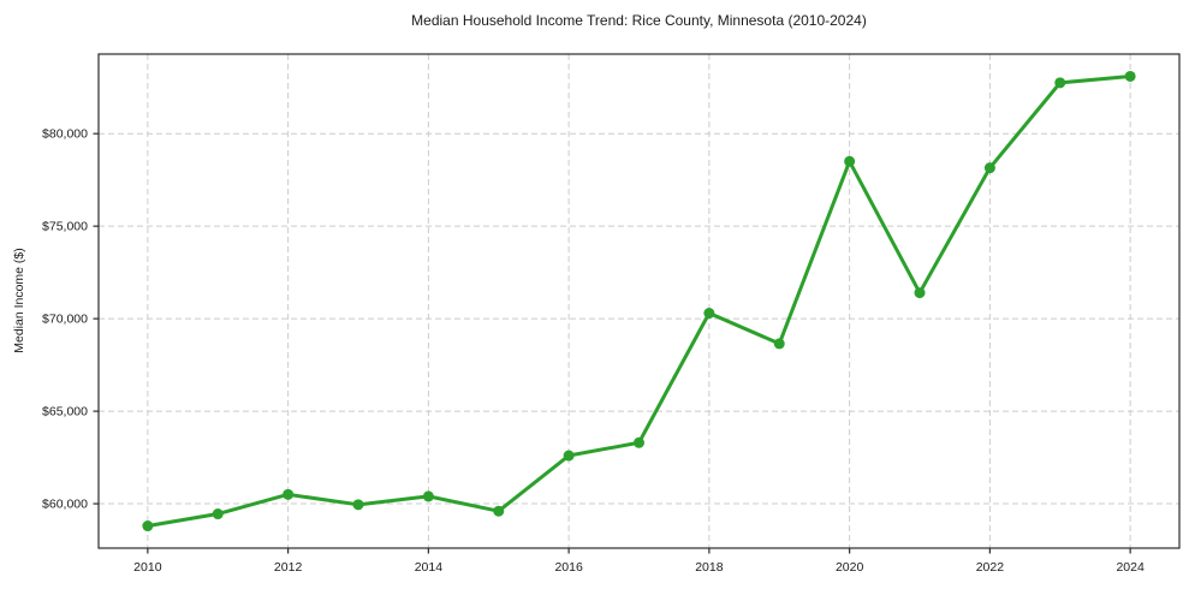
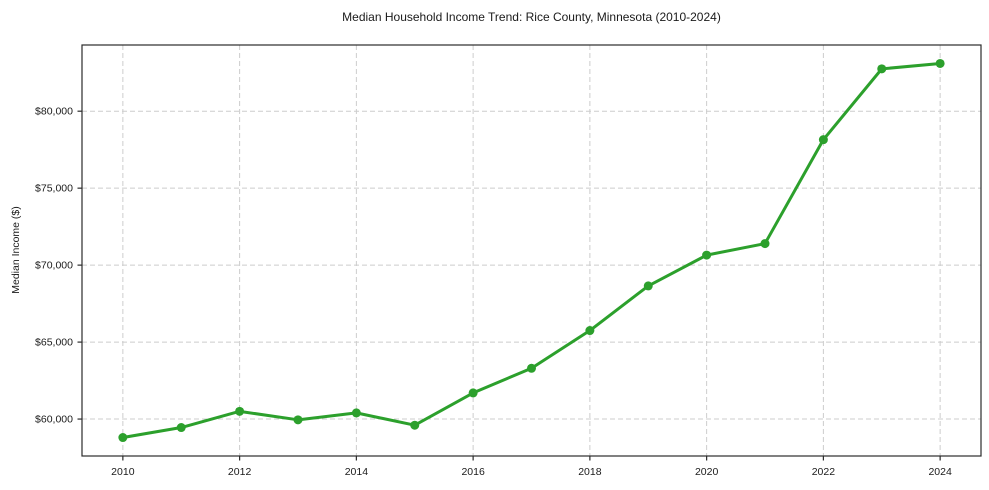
2016: $62600 -> $61700
2018: $70300 -> $65800
2020: $78500 -> $70600
